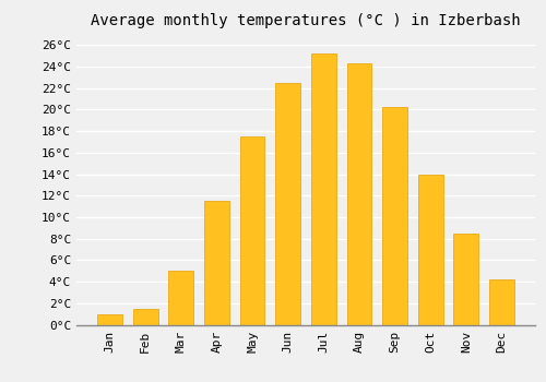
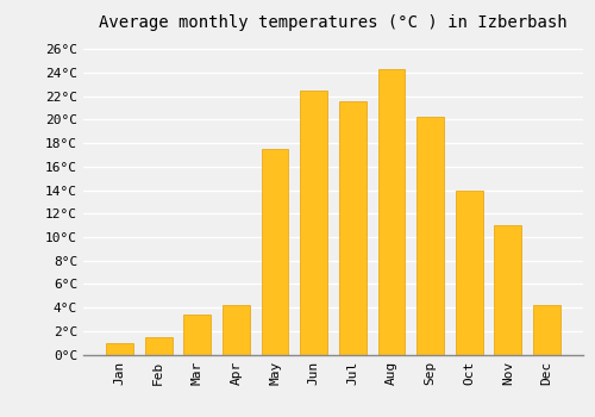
Mar: 5.0°C -> 3.4°C
Apr: 11.5°C -> 4.2°C
Jul: 25.2°C -> 21.6°C
Nov: 8.5°C -> 11.0°C
